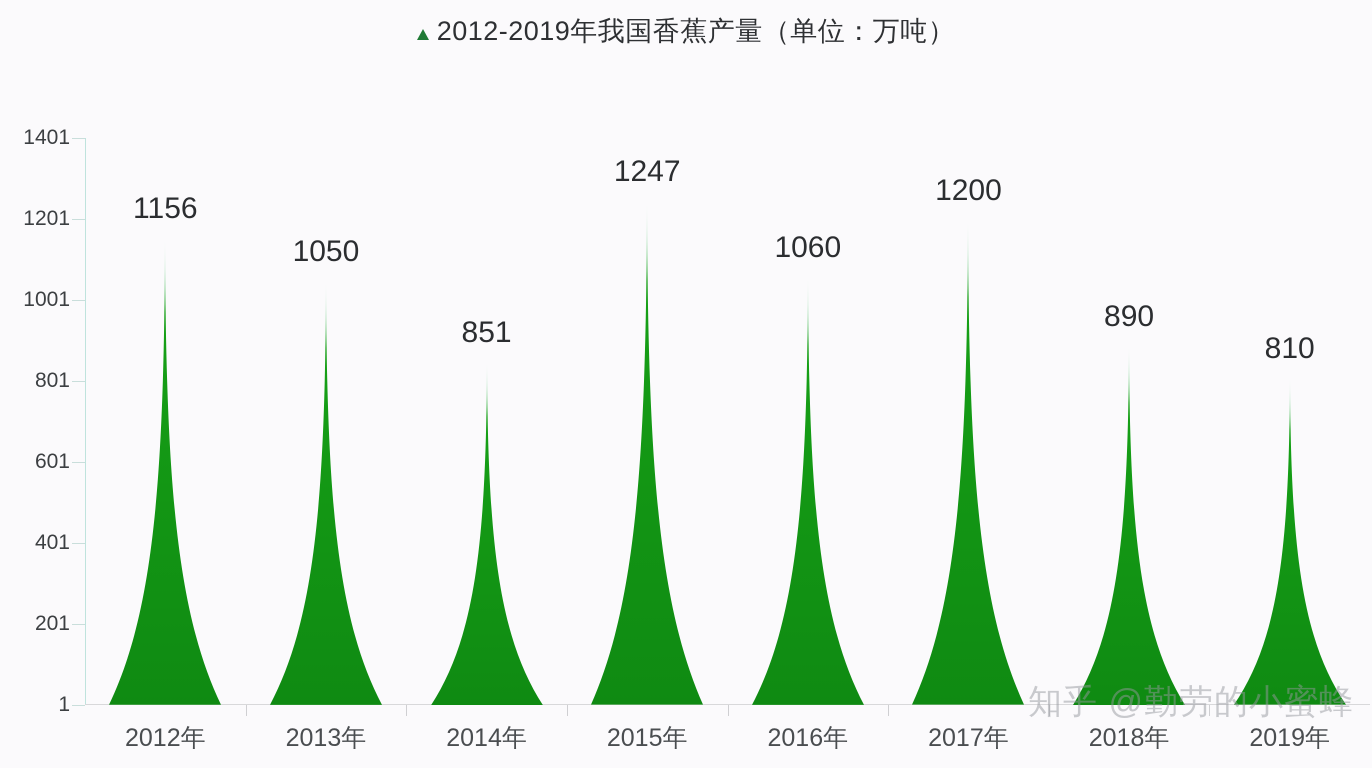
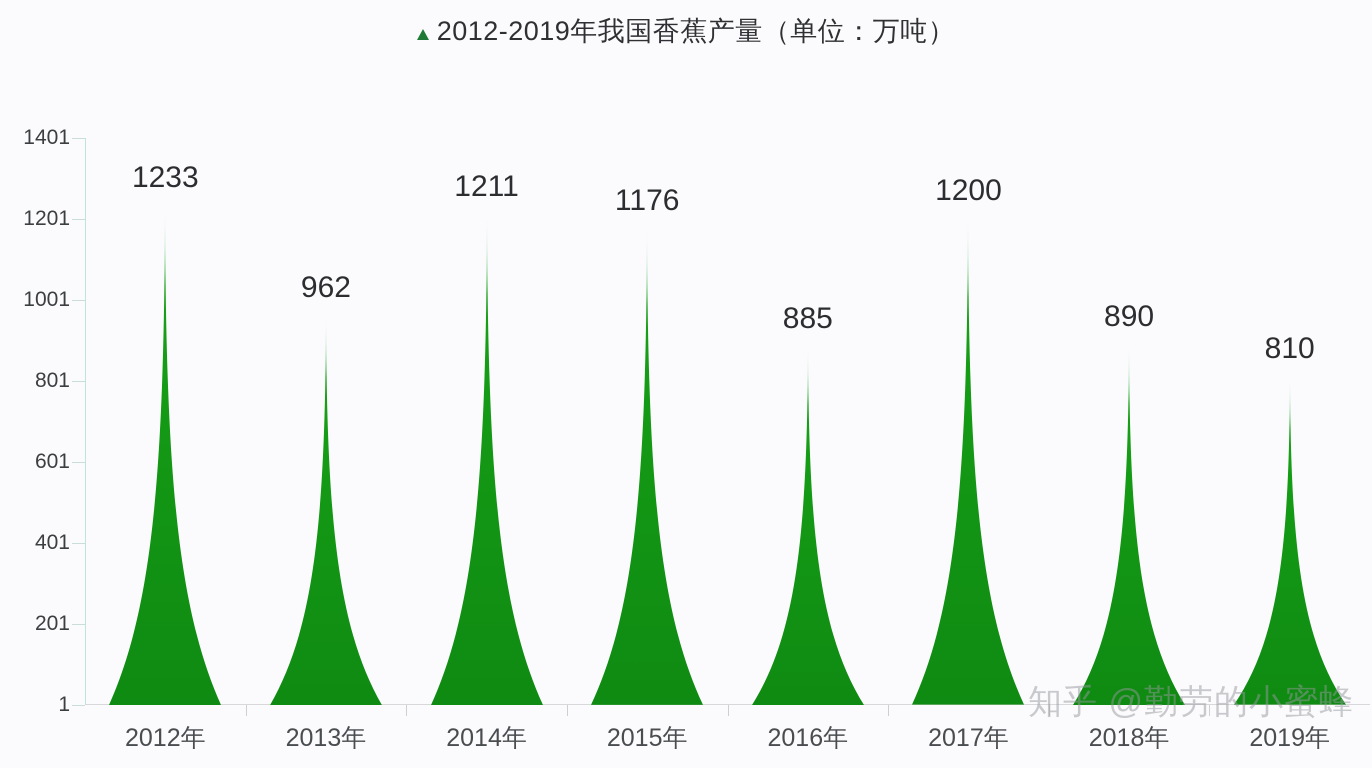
2012年: 1156 -> 1233
2013年: 1050 -> 962
2014年: 851 -> 1211
2015年: 1247 -> 1176
2016年: 1060 -> 885
